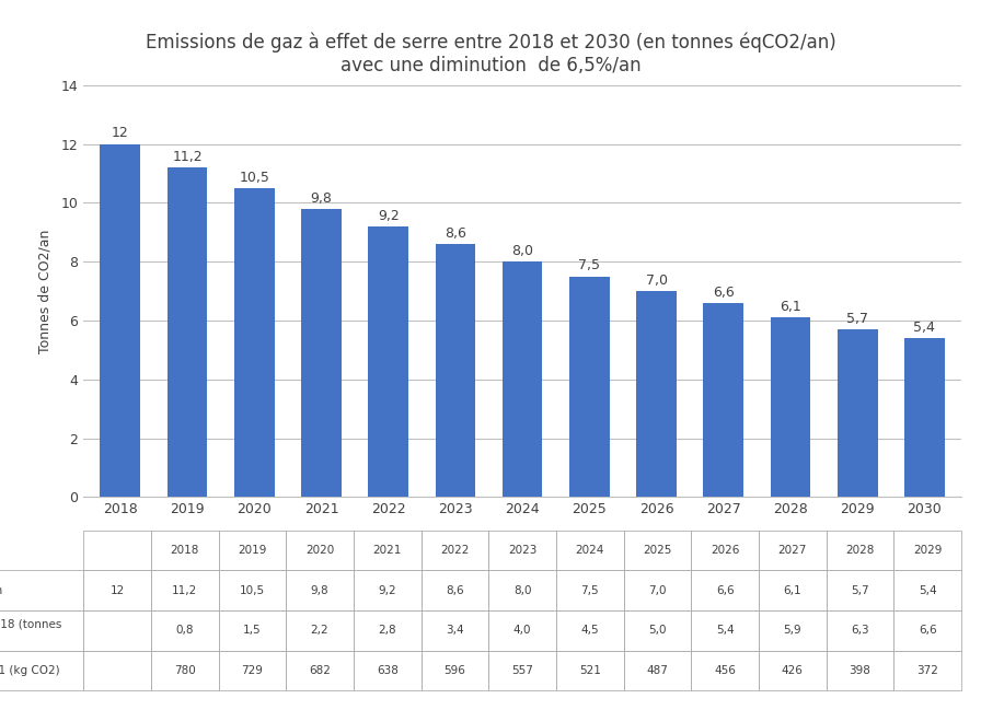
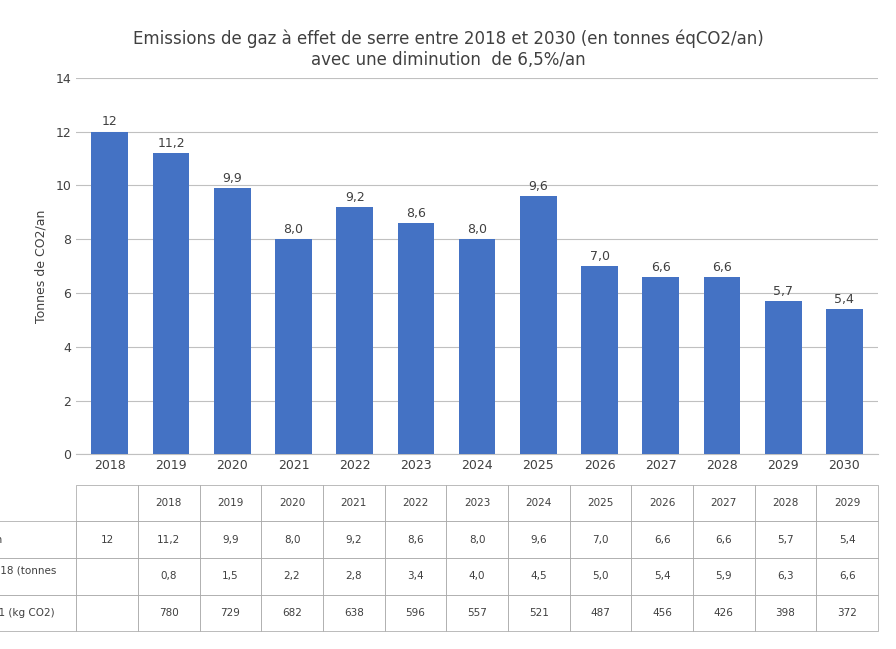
2020: 10,5 -> 9,9
2021: 9,8 -> 8,0
2025: 7,5 -> 9,6
2028: 6,1 -> 6,6
